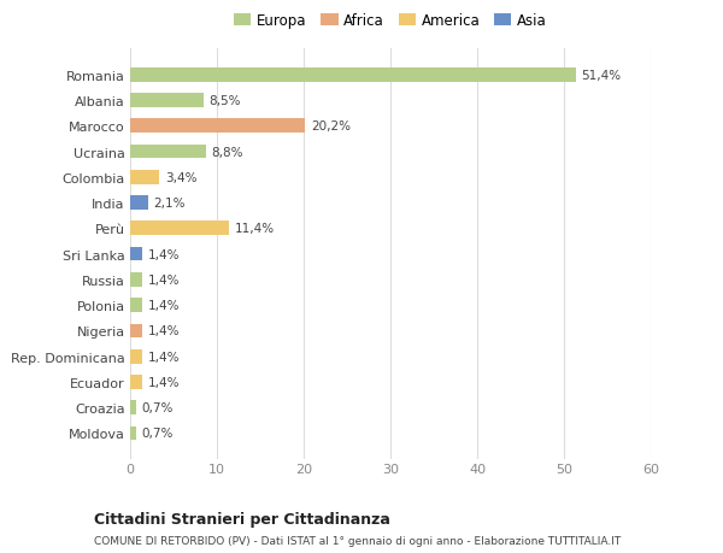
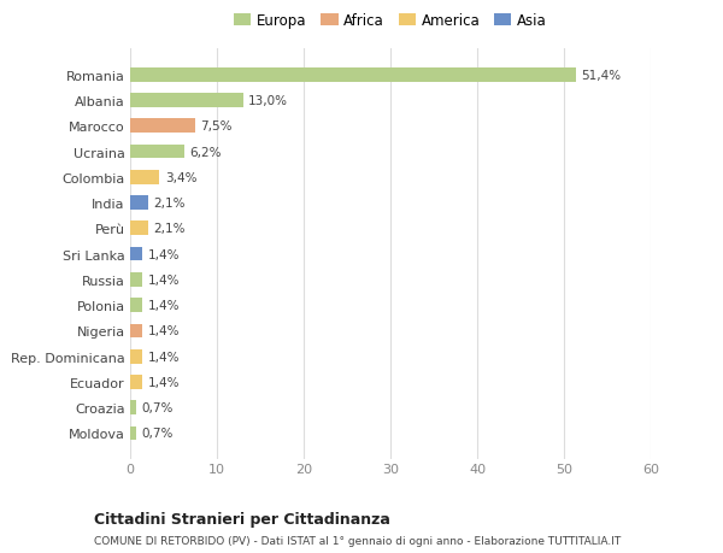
Albania: 8,5% -> 13,0%
Marocco: 20,2% -> 7,5%
Ucraina: 8,8% -> 6,2%
Perù: 11,4% -> 2,1%
